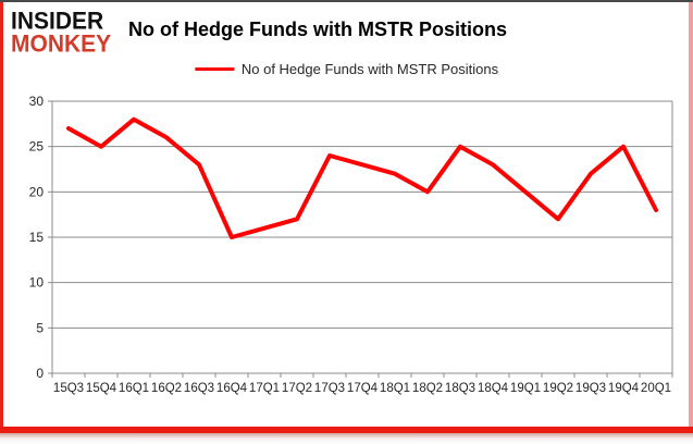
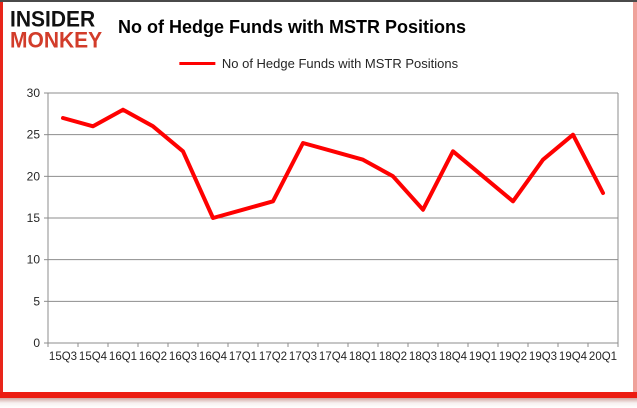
15Q4: 25 -> 26
18Q3: 25 -> 16
